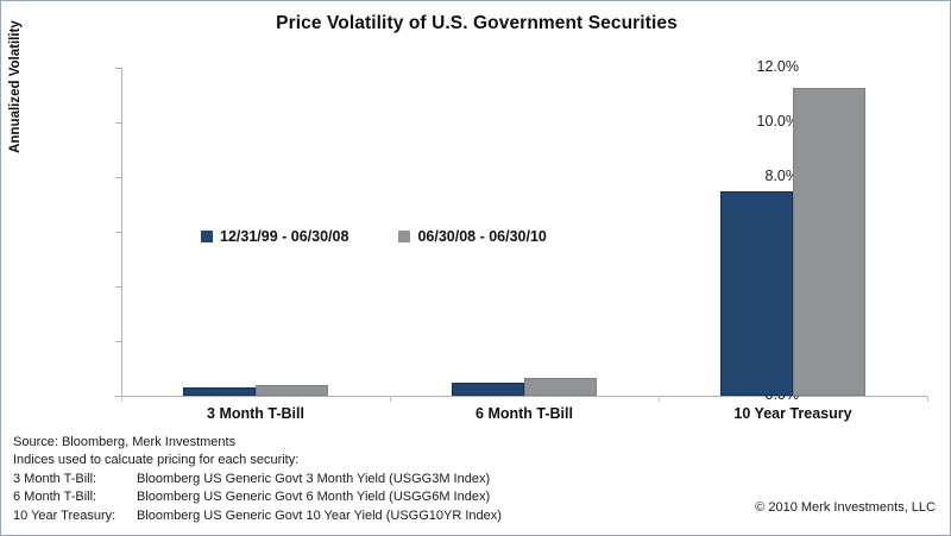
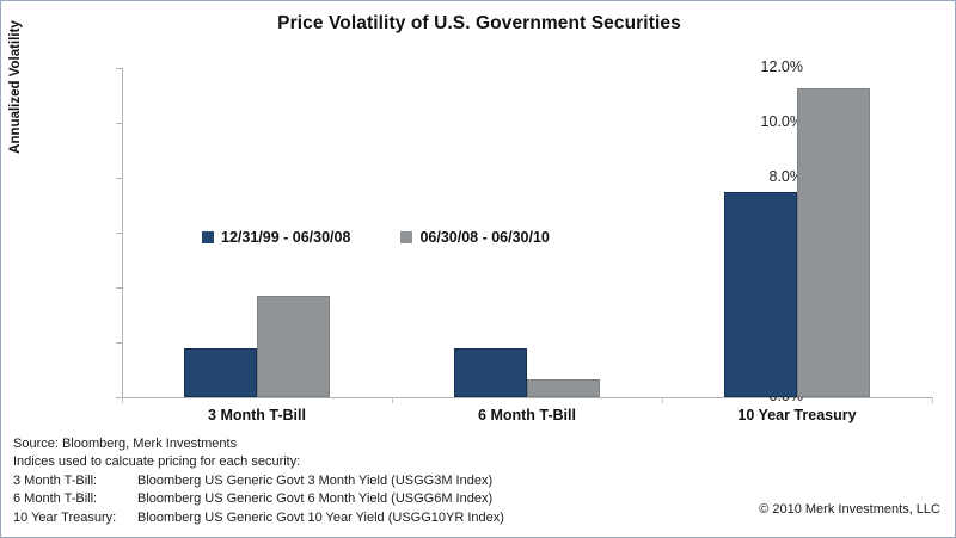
12/31/99 - 06/30/08/3 Month T-Bill: 0.3% -> 1.8%
06/30/08 - 06/30/10/3 Month T-Bill: 0.4% -> 3.7%
12/31/99 - 06/30/08/6 Month T-Bill: 0.5% -> 1.8%
